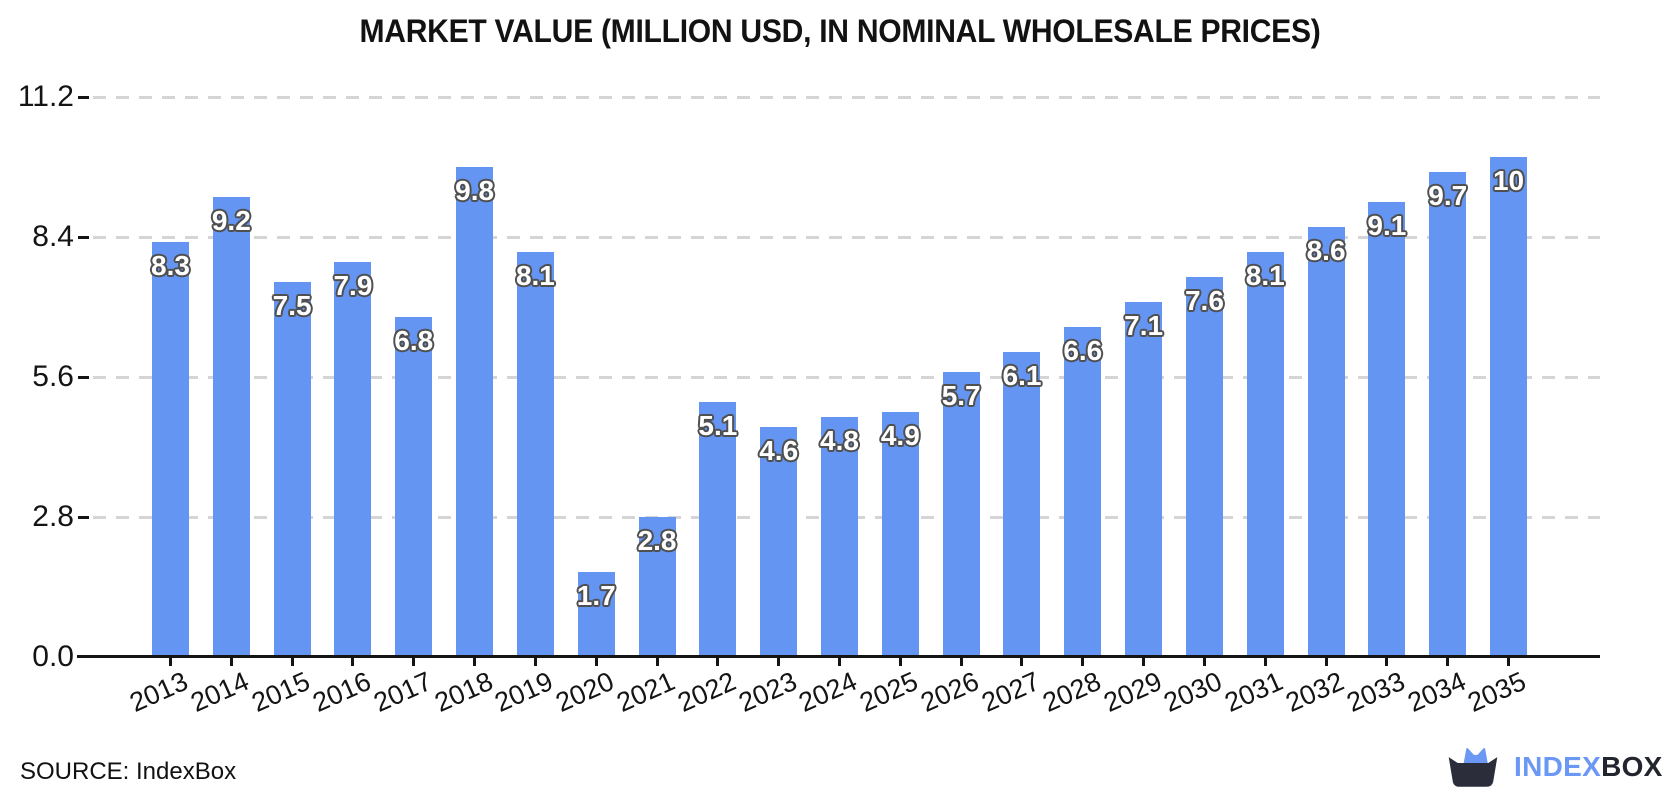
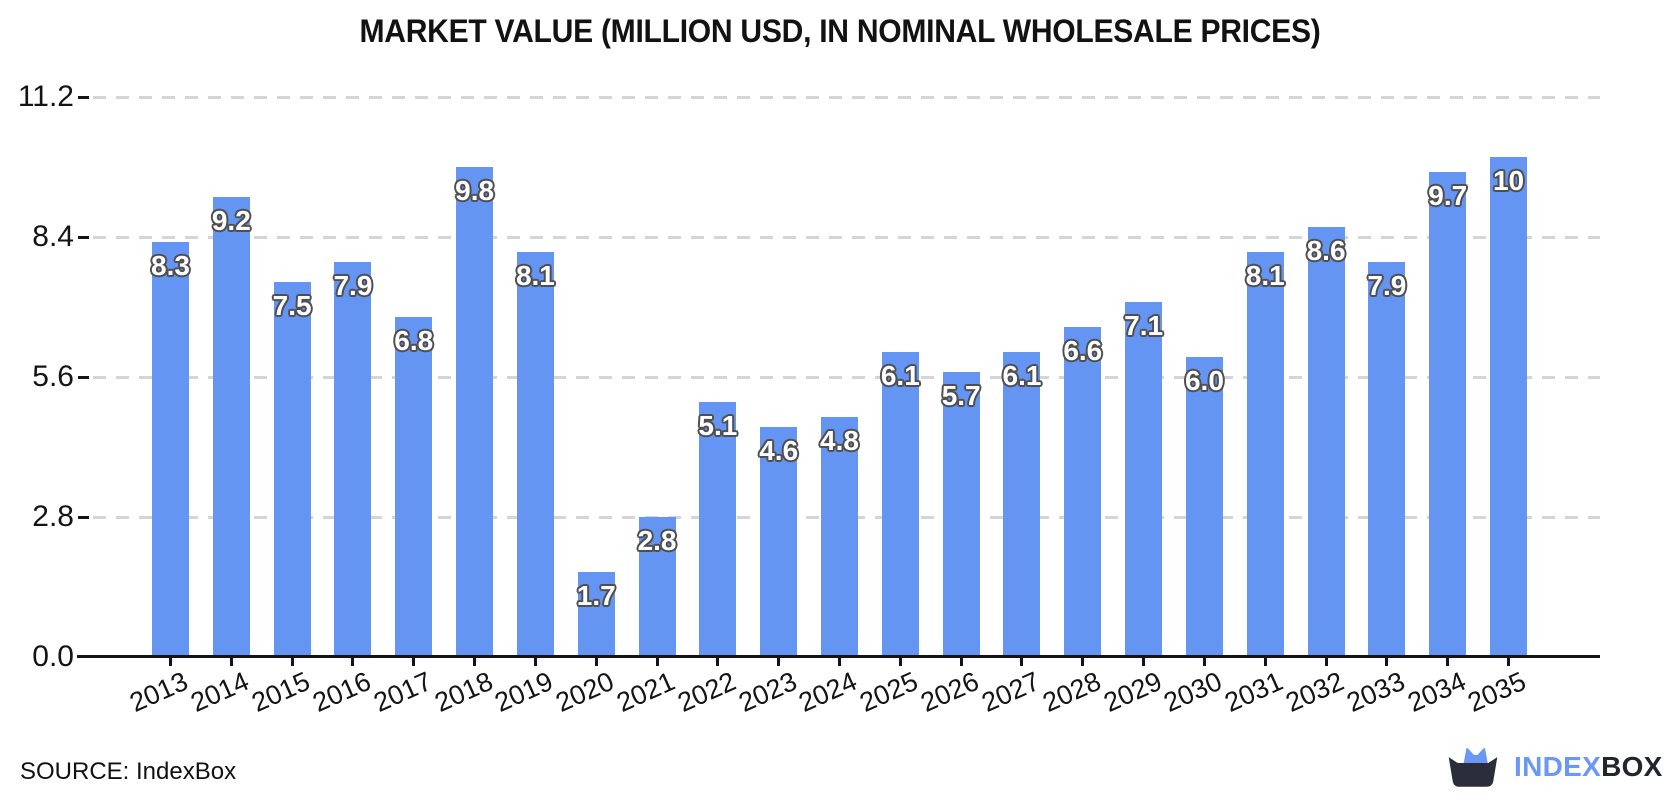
2025: 4.9 -> 6.1
2030: 7.6 -> 6.0
2033: 9.1 -> 7.9
